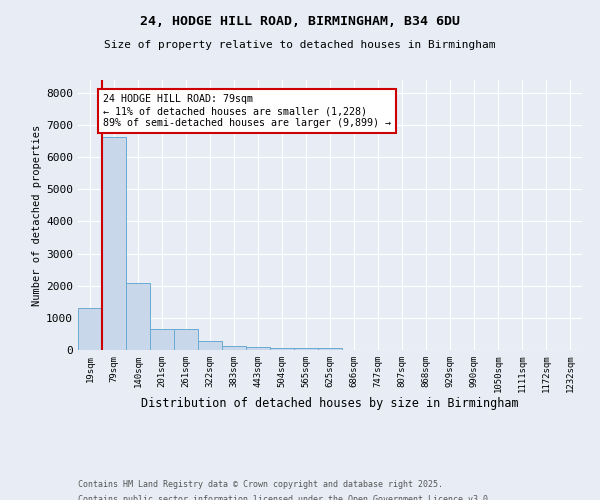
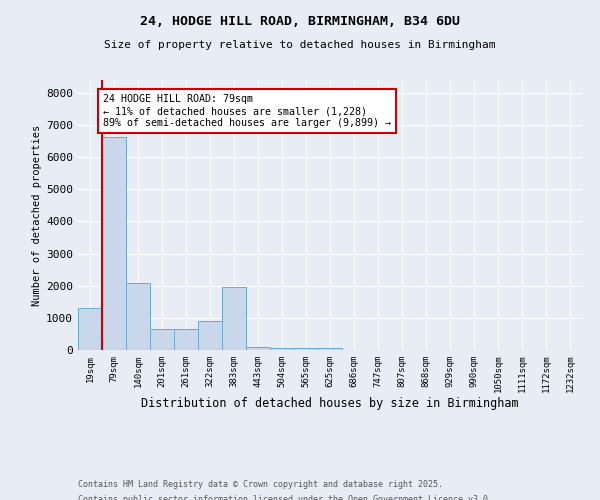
322sqm: 300 -> 900
383sqm: 130 -> 1950
